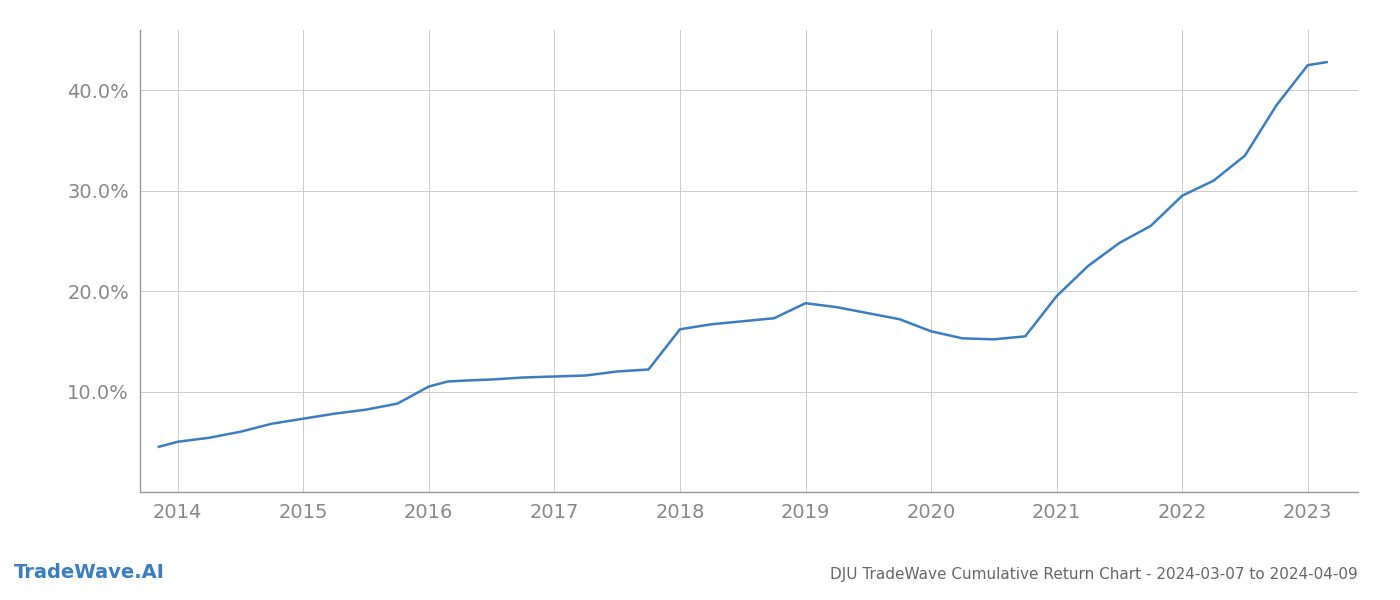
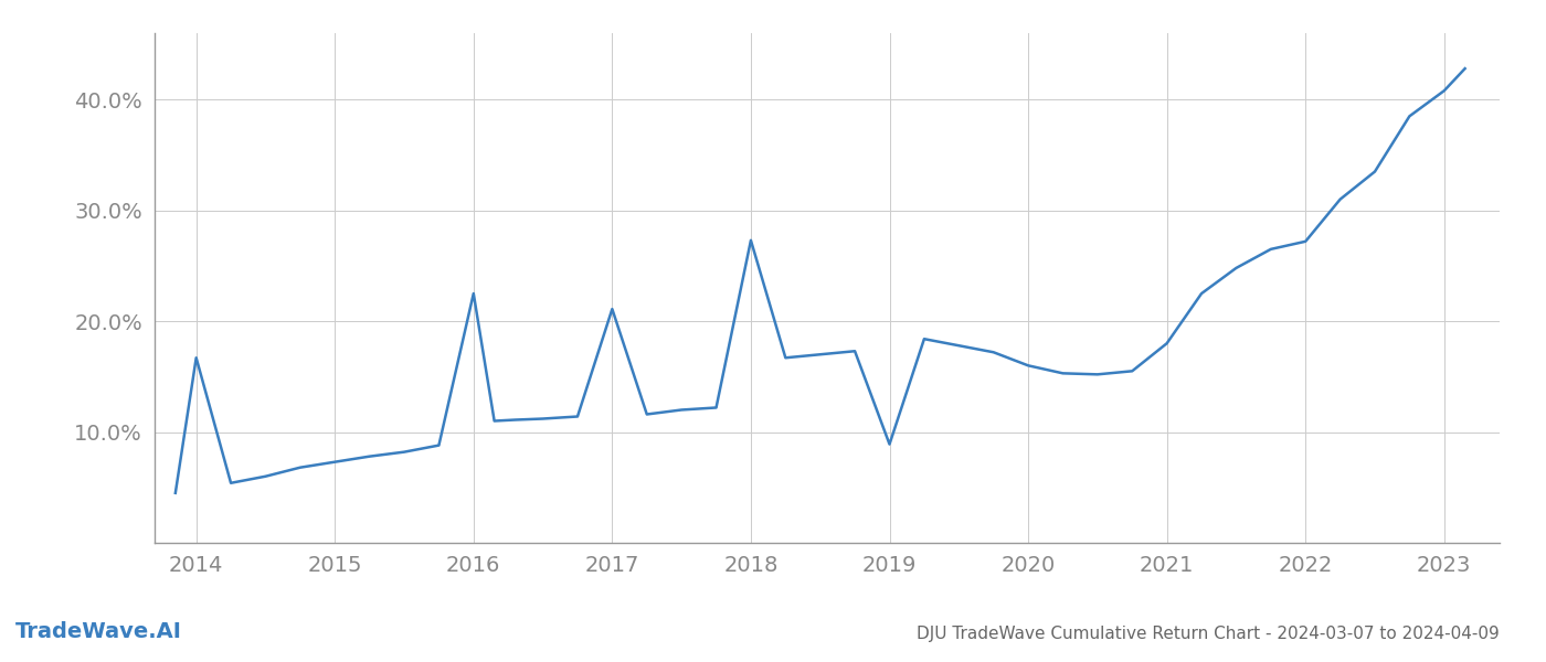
2014: 5.0% -> 16.7%
2016: 10.5% -> 22.5%
2017: 11.5% -> 21.1%
2018: 16.2% -> 27.3%
2019: 18.8% -> 8.9%
2021: 19.5% -> 18.0%
2022: 29.5% -> 27.2%
2023: 42.5% -> 40.8%
